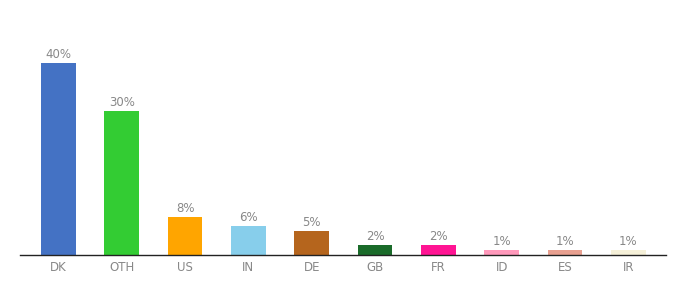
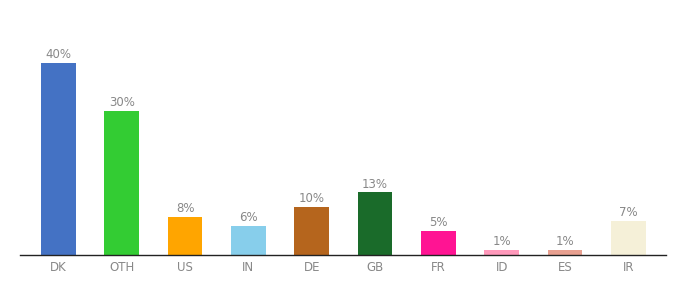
DE: 5% -> 10%
GB: 2% -> 13%
FR: 2% -> 5%
IR: 1% -> 7%
